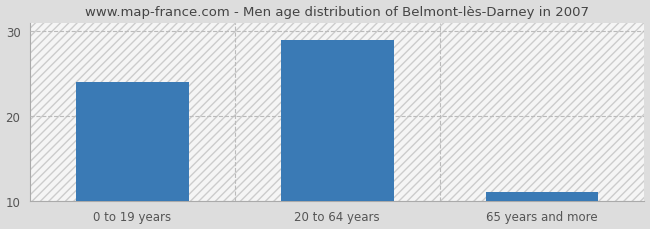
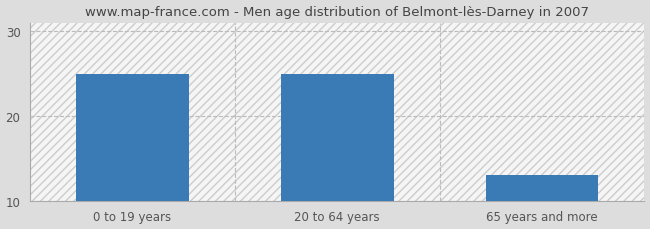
0 to 19 years: 24 -> 25
20 to 64 years: 29 -> 25
65 years and more: 11 -> 13
